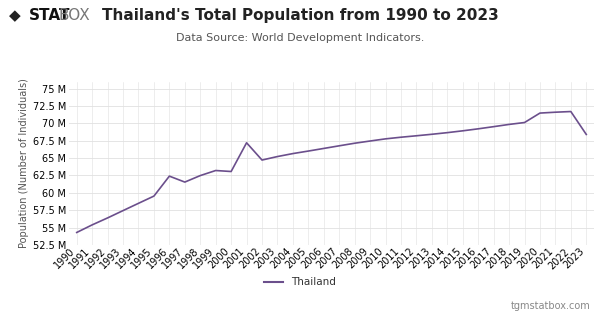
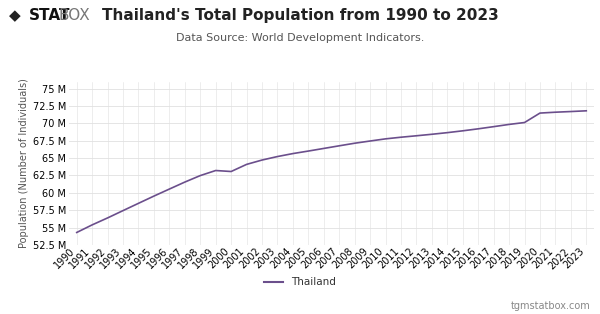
1996: 62.4 M -> 60.5 M
2001: 67.2 M -> 64.1 M
2023: 68.4 M -> 71.8 M
